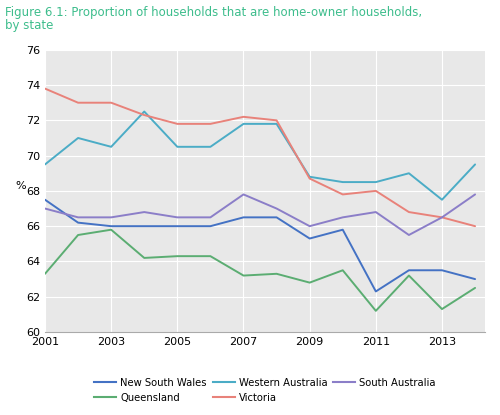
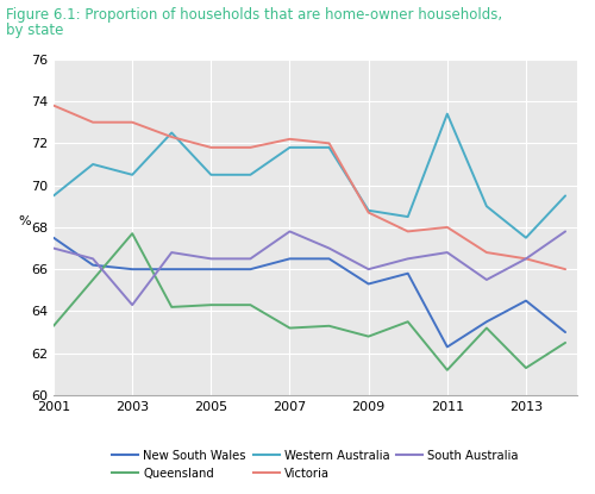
Queensland/2003: 65.8 -> 67.7
South Australia/2003: 66.5 -> 64.3
Western Australia/2011: 68.5 -> 73.4
New South Wales/2013: 63.5 -> 64.5
